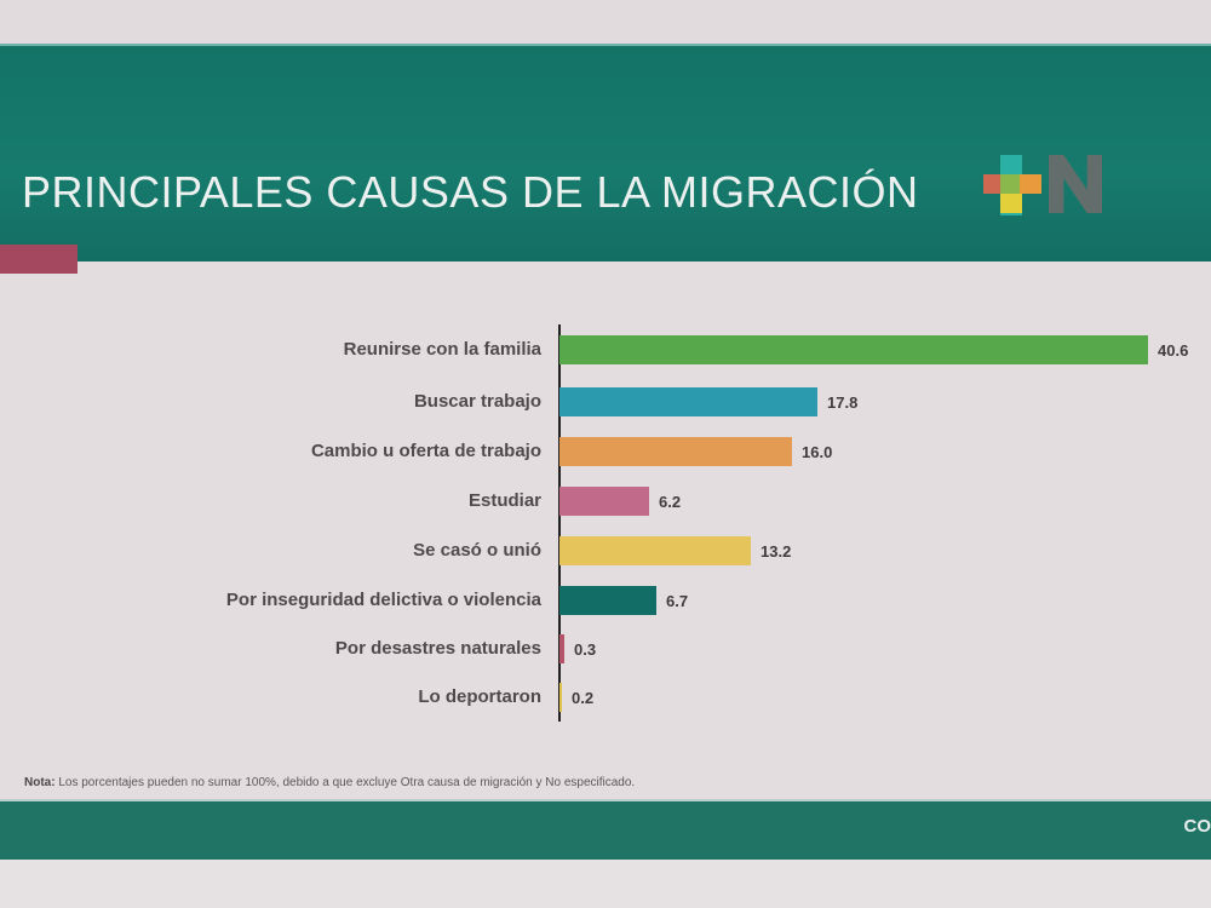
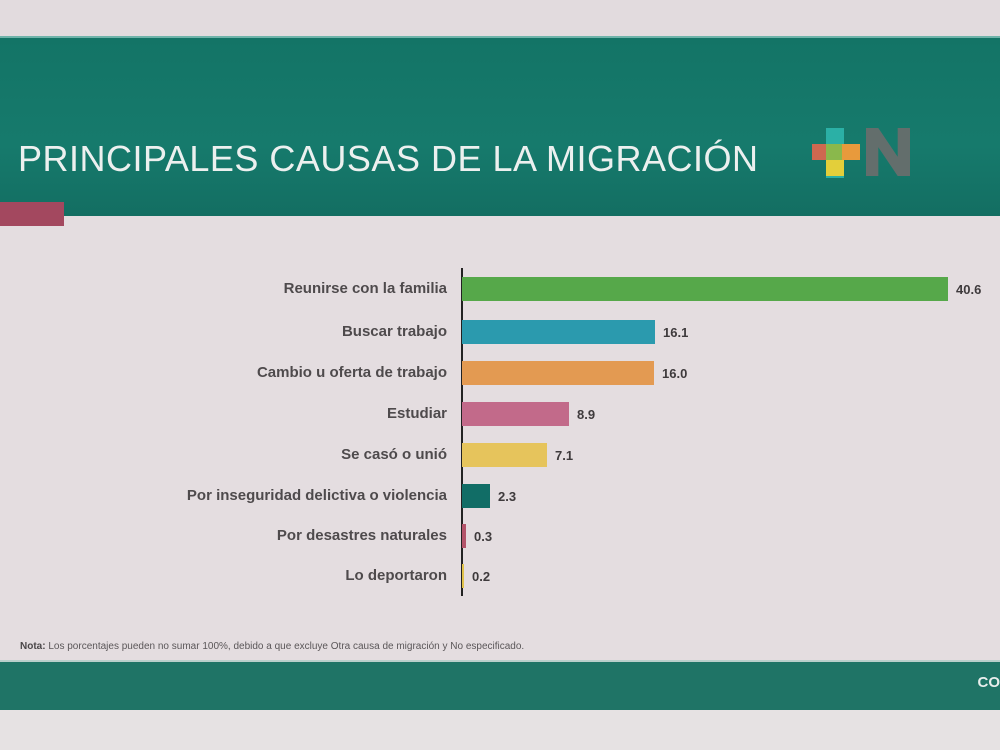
Buscar trabajo: 17.8 -> 16.1
Estudiar: 6.2 -> 8.9
Se casó o unió: 13.2 -> 7.1
Por inseguridad delictiva o violencia: 6.7 -> 2.3
